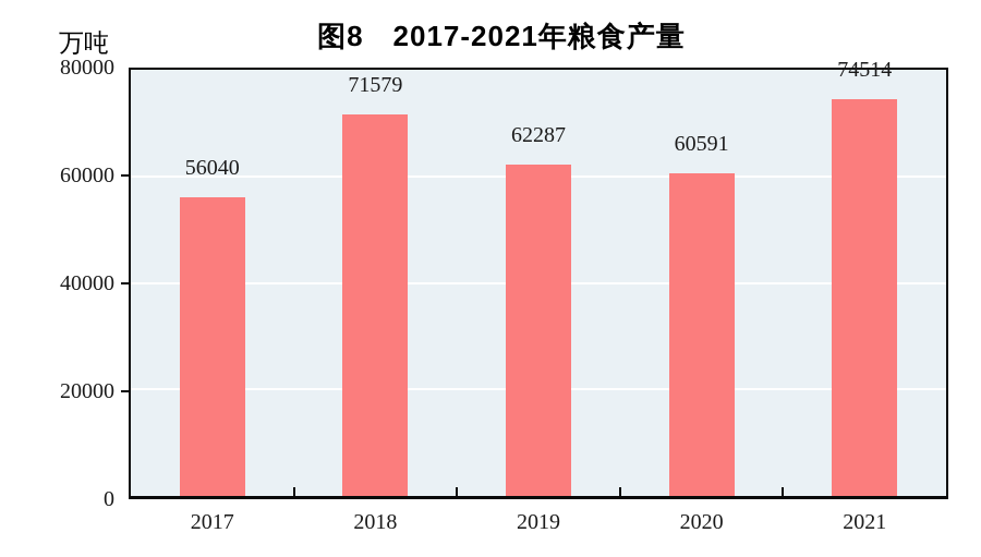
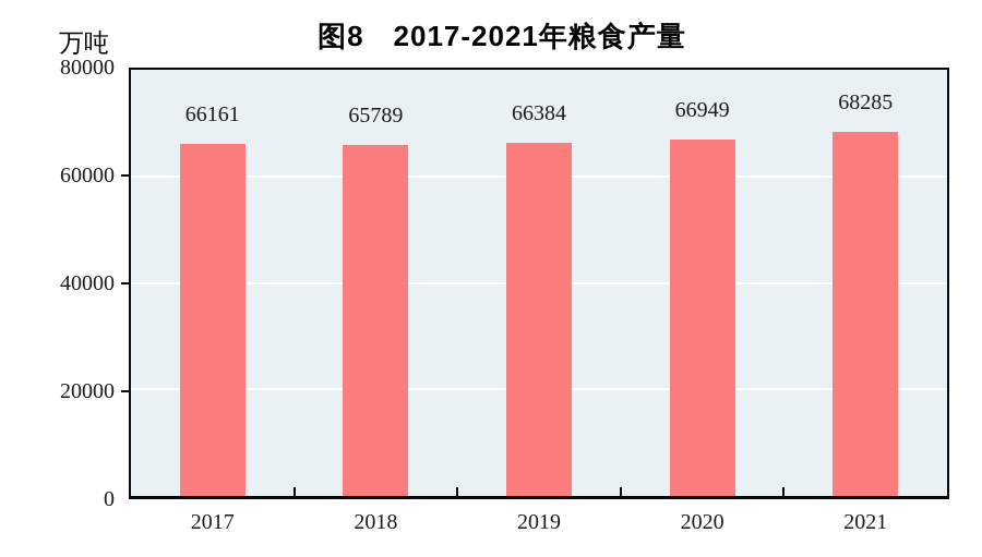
2017: 56040 -> 66161
2018: 71579 -> 65789
2019: 62287 -> 66384
2020: 60591 -> 66949
2021: 74514 -> 68285
